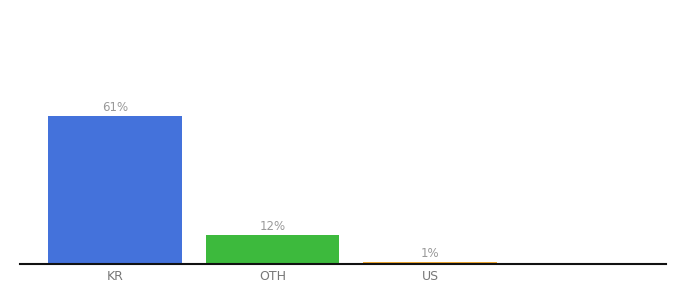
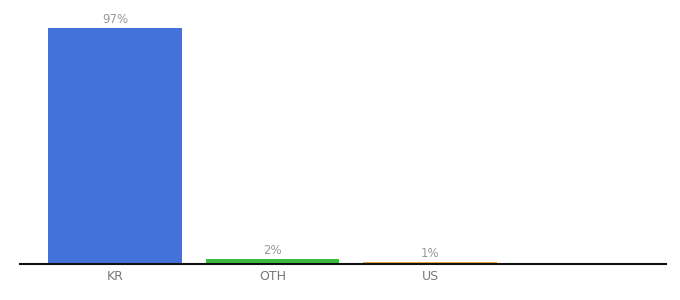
KR: 61% -> 97%
OTH: 12% -> 2%
